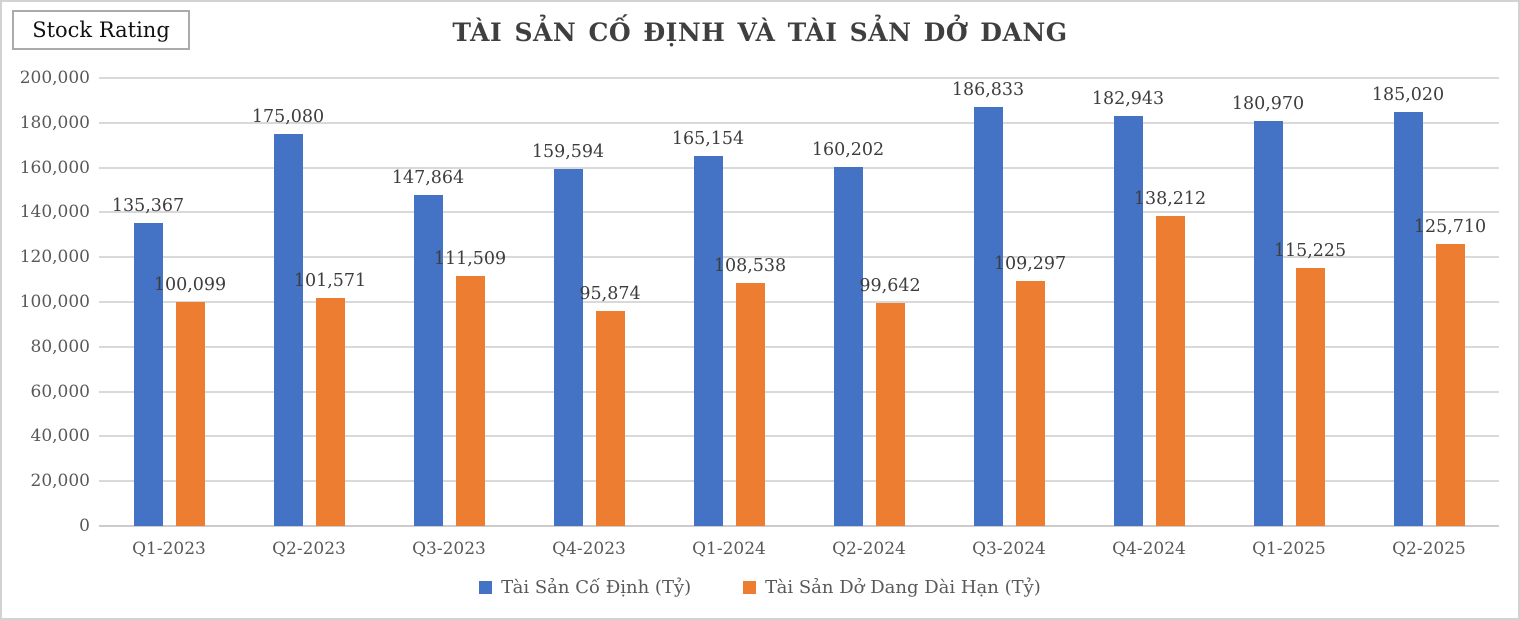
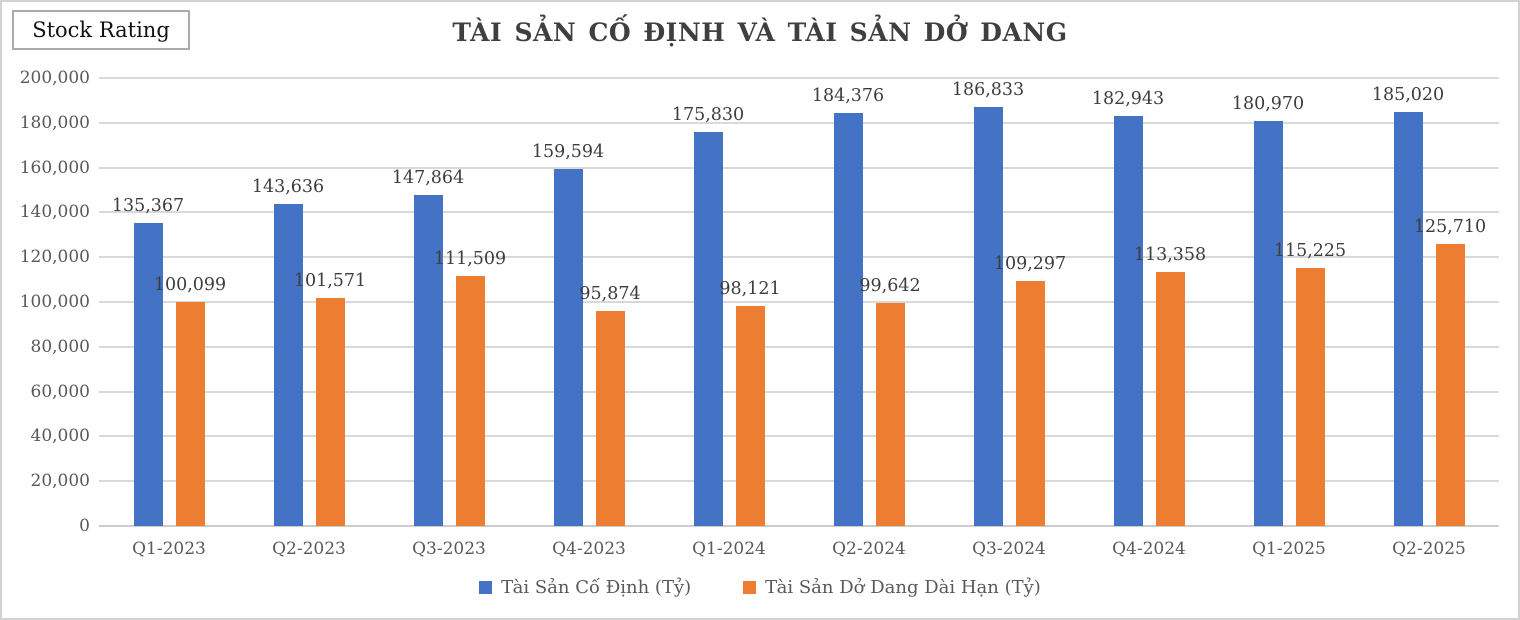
Tài Sản Cố Định (Tỷ)/Q2-2023: 175,080 -> 143,636
Tài Sản Cố Định (Tỷ)/Q1-2024: 165,154 -> 175,830
Tài Sản Dở Dang Dài Hạn (Tỷ)/Q1-2024: 108,538 -> 98,121
Tài Sản Cố Định (Tỷ)/Q2-2024: 160,202 -> 184,376
Tài Sản Dở Dang Dài Hạn (Tỷ)/Q4-2024: 138,212 -> 113,358
